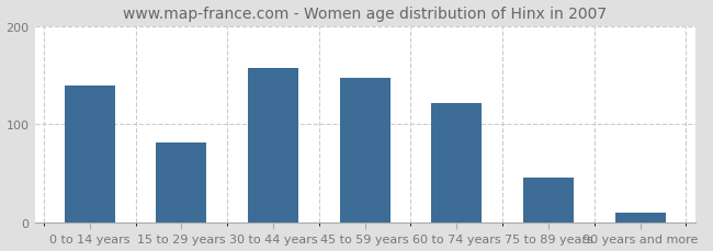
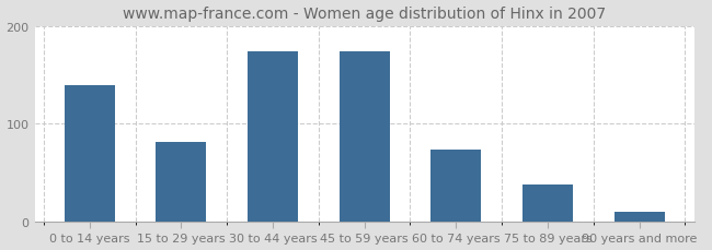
30 to 44 years: 158 -> 174
45 to 59 years: 147 -> 174
60 to 74 years: 122 -> 74
75 to 89 years: 46 -> 38
